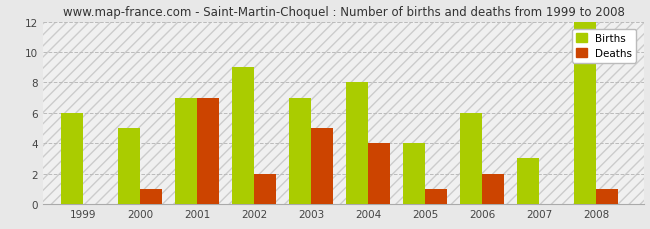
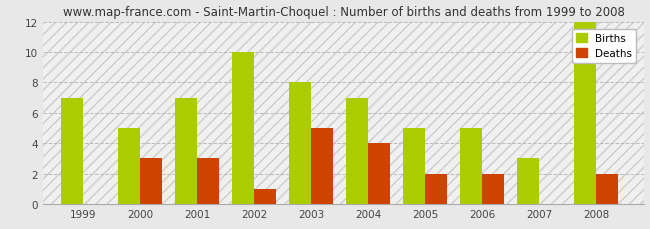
Births/1999: 6 -> 7
Deaths/2000: 1 -> 3
Deaths/2001: 7 -> 3
Births/2002: 9 -> 10
Deaths/2002: 2 -> 1
Births/2003: 7 -> 8
Births/2004: 8 -> 7
Births/2005: 4 -> 5
Deaths/2005: 1 -> 2
Births/2006: 6 -> 5
Deaths/2008: 1 -> 2
